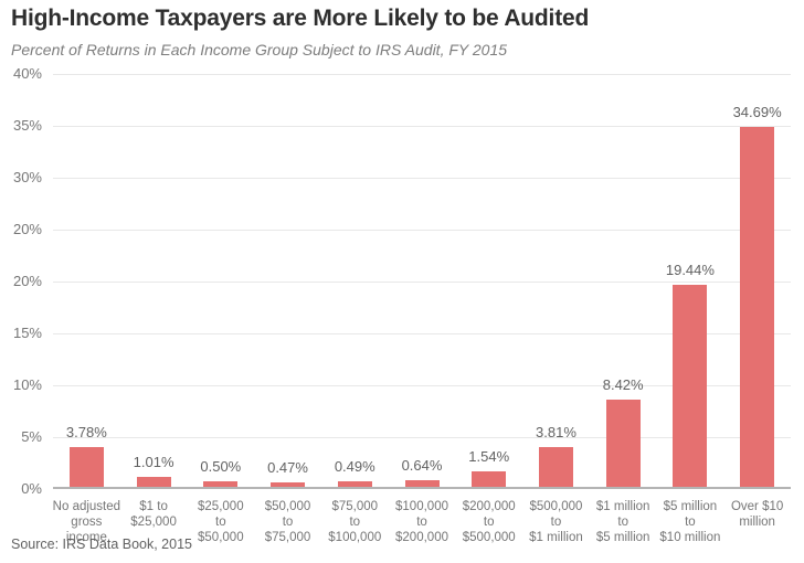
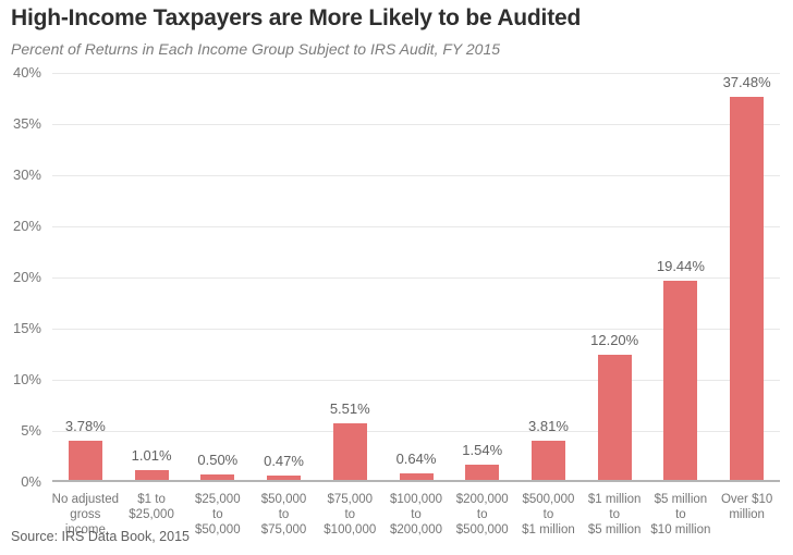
$75,000 to $100,000: 0.49% -> 5.51%
$1 million to $5 million: 8.42% -> 12.20%
Over $10 million: 34.69% -> 37.48%
